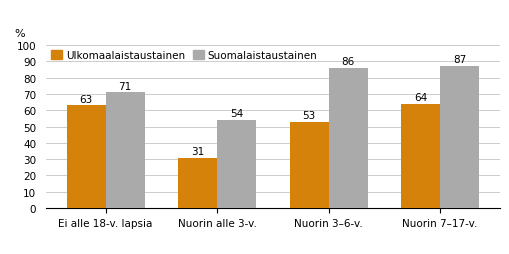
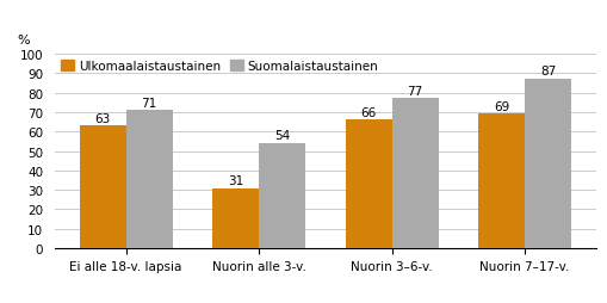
Ulkomaalaistaustainen/Nuorin 3–6-v.: 53 -> 66
Suomalaistaustainen/Nuorin 3–6-v.: 86 -> 77
Ulkomaalaistaustainen/Nuorin 7–17-v.: 64 -> 69
